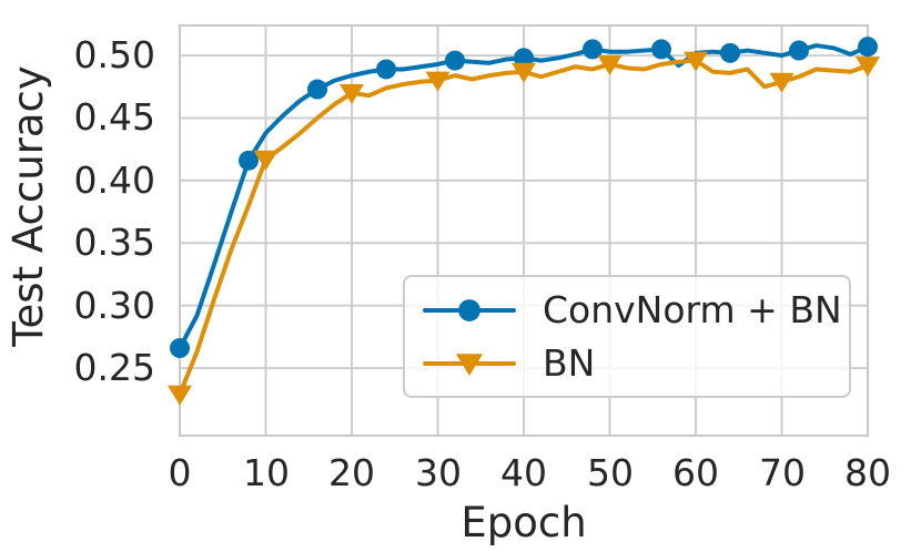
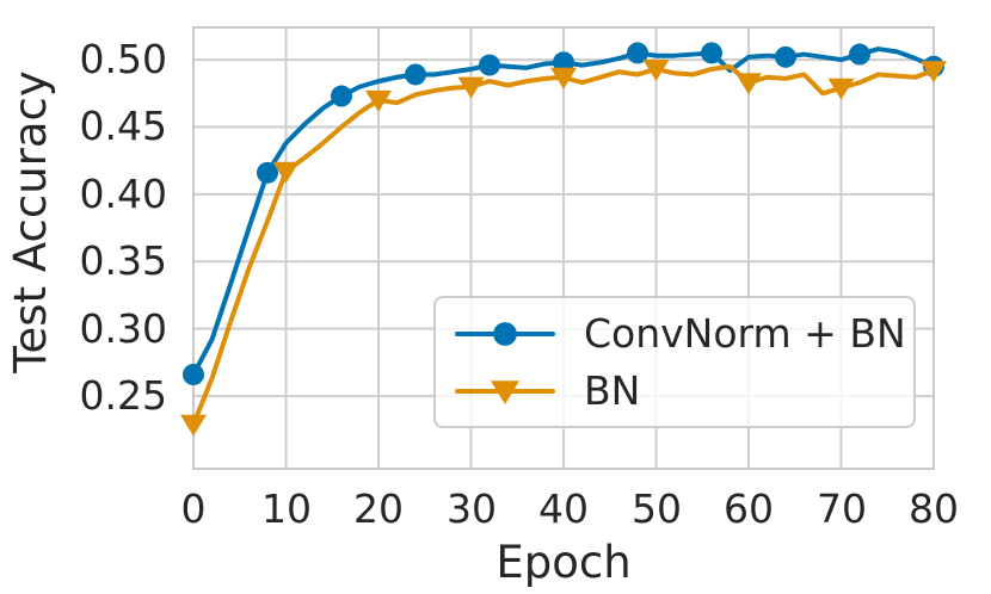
BN/60: 0.496 -> 0.483
ConvNorm + BN/80: 0.507 -> 0.495
